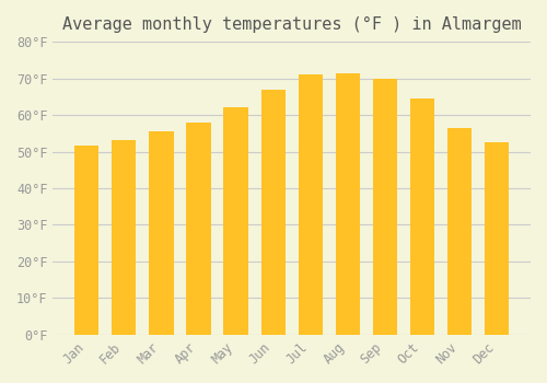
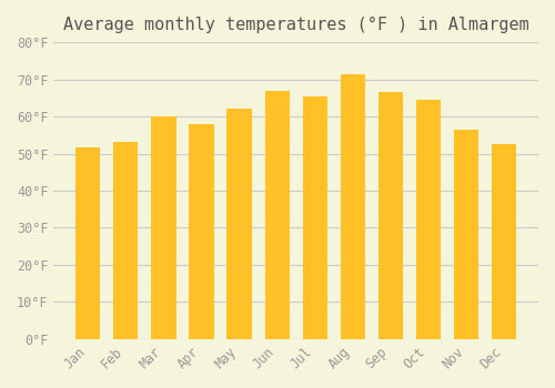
Mar: 55.5°F -> 60.0°F
Jul: 71.0°F -> 65.5°F
Sep: 70.0°F -> 66.5°F
